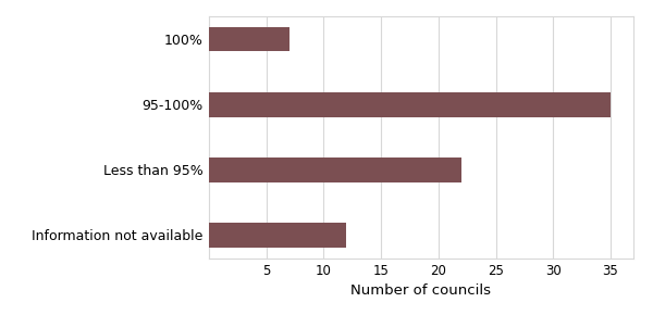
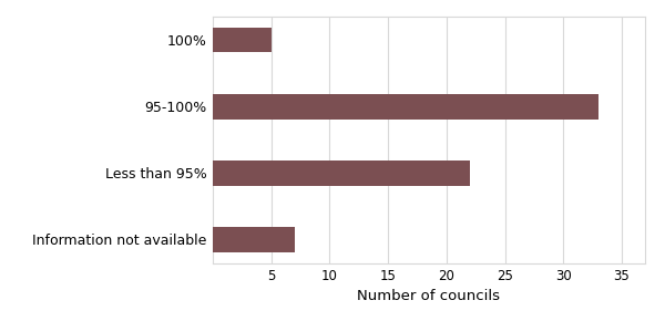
100%: 7 -> 5
95-100%: 35 -> 33
Information not available: 12 -> 7
